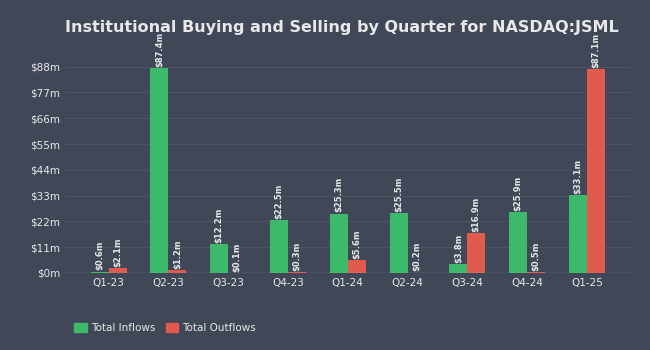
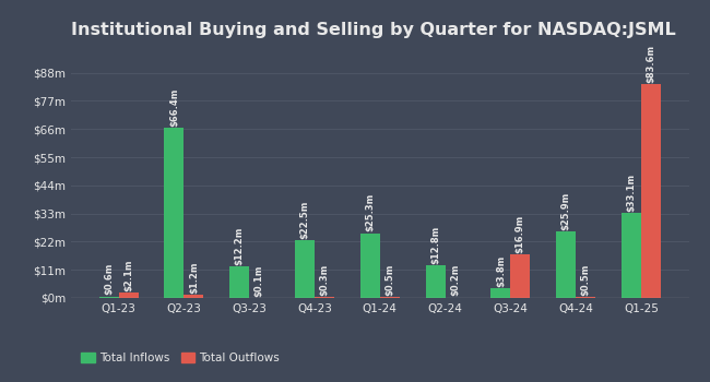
Total Inflows/Q2-23: $87.4m -> $66.4m
Total Outflows/Q1-24: $5.6m -> $0.5m
Total Inflows/Q2-24: $25.5m -> $12.8m
Total Outflows/Q1-25: $87.1m -> $83.6m
